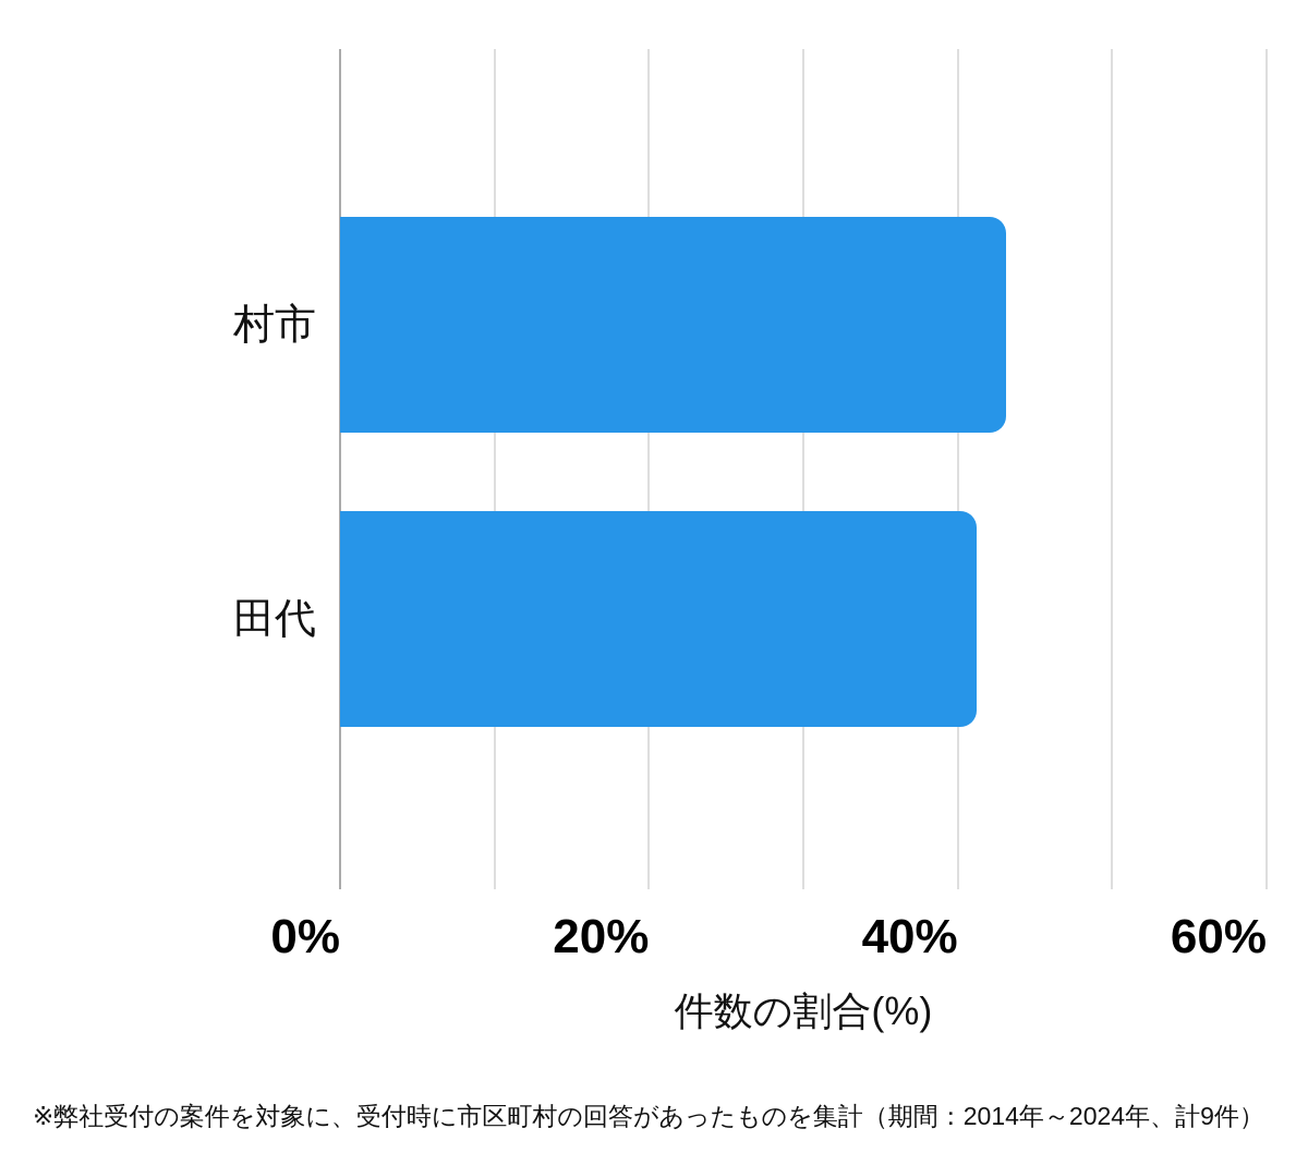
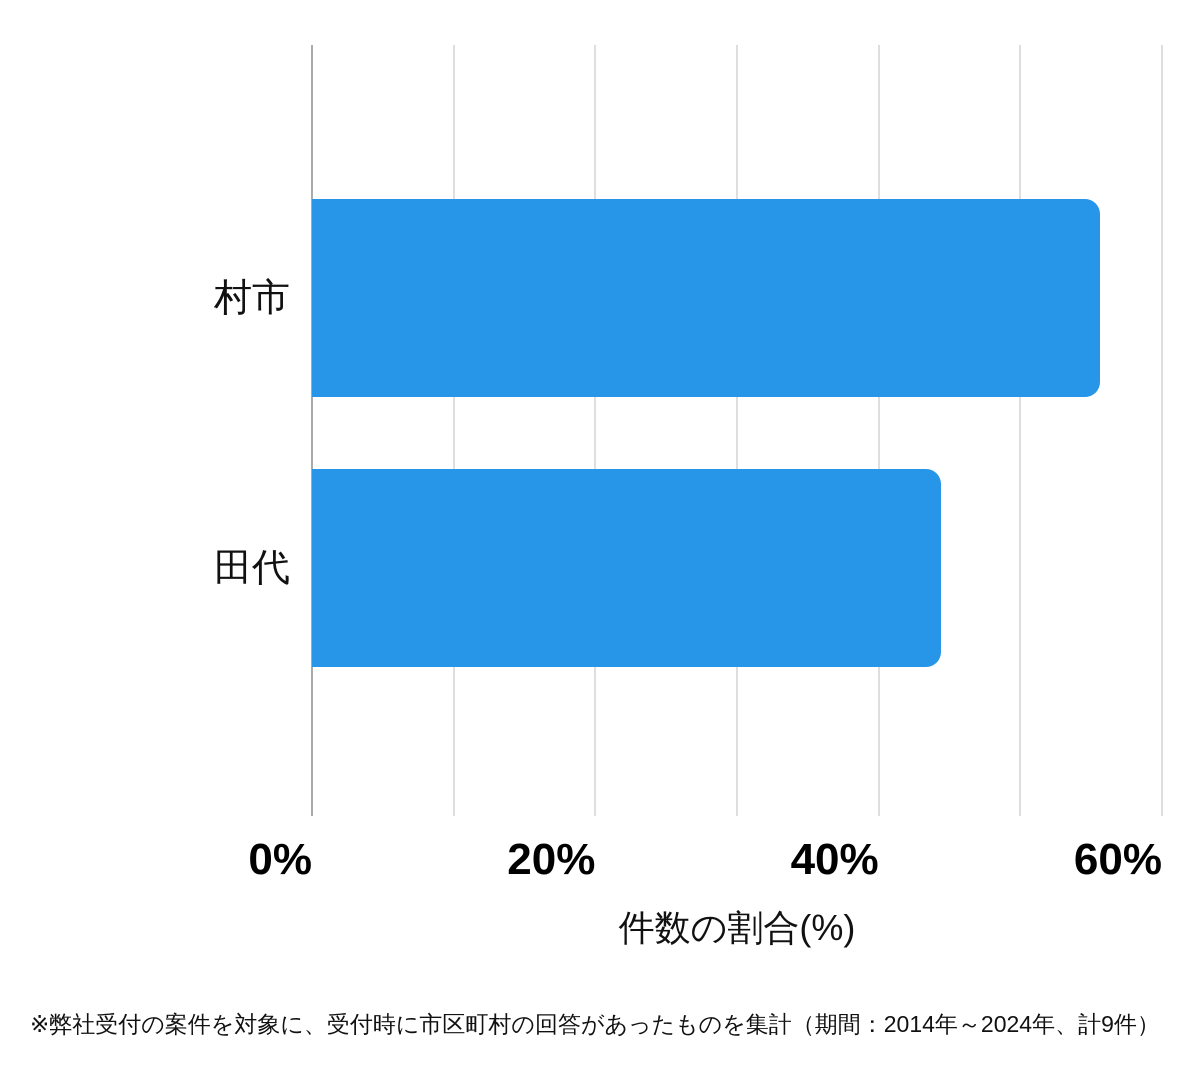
村市: 43.1% -> 55.6%
田代: 41.2% -> 44.4%
